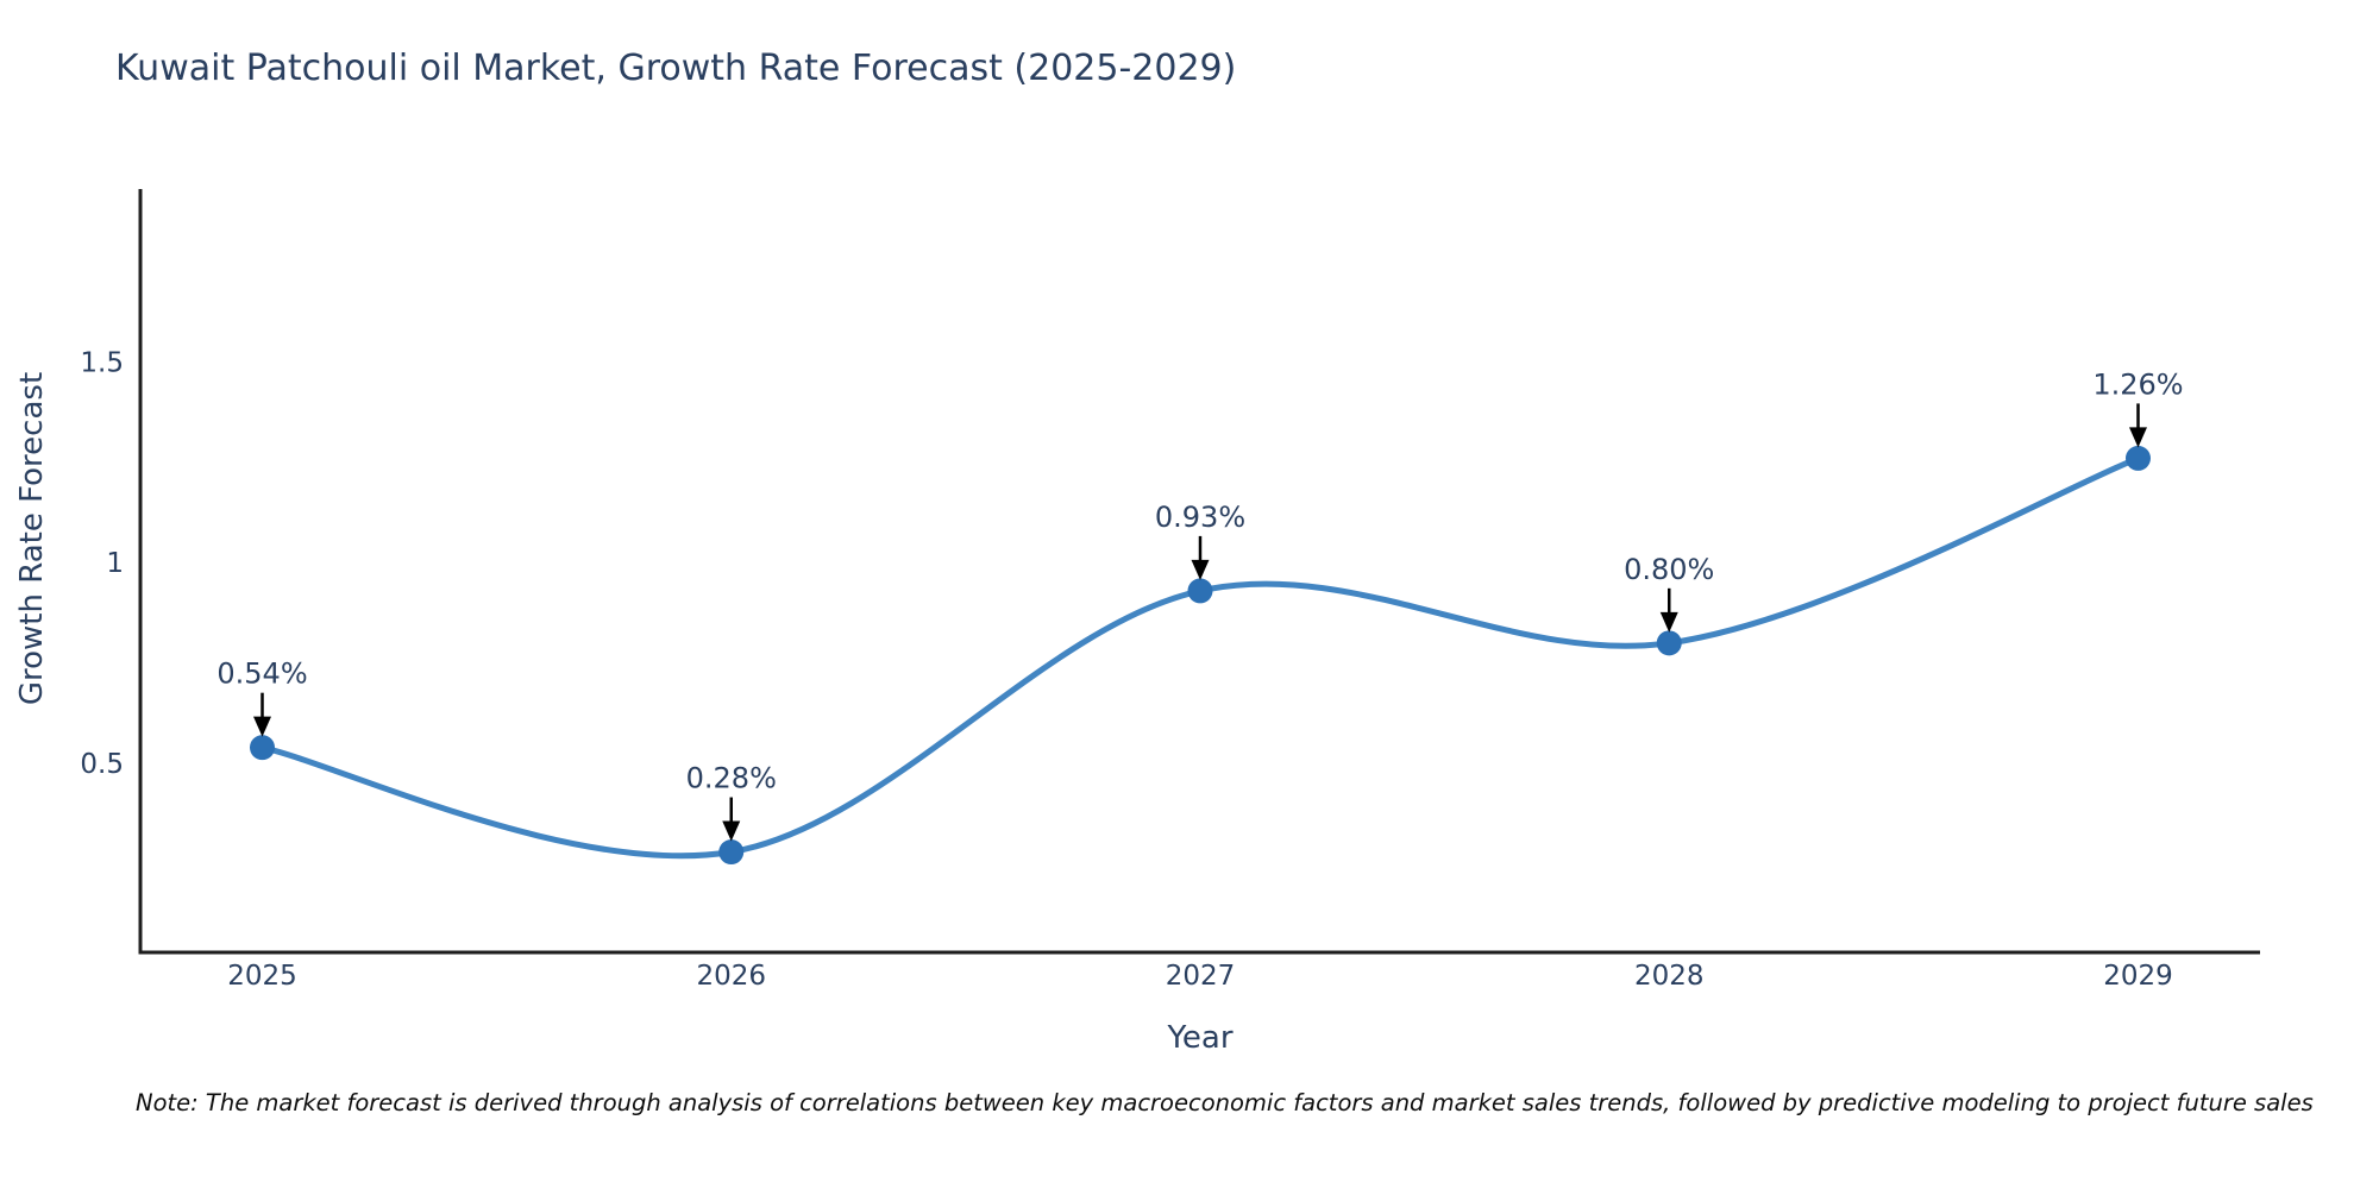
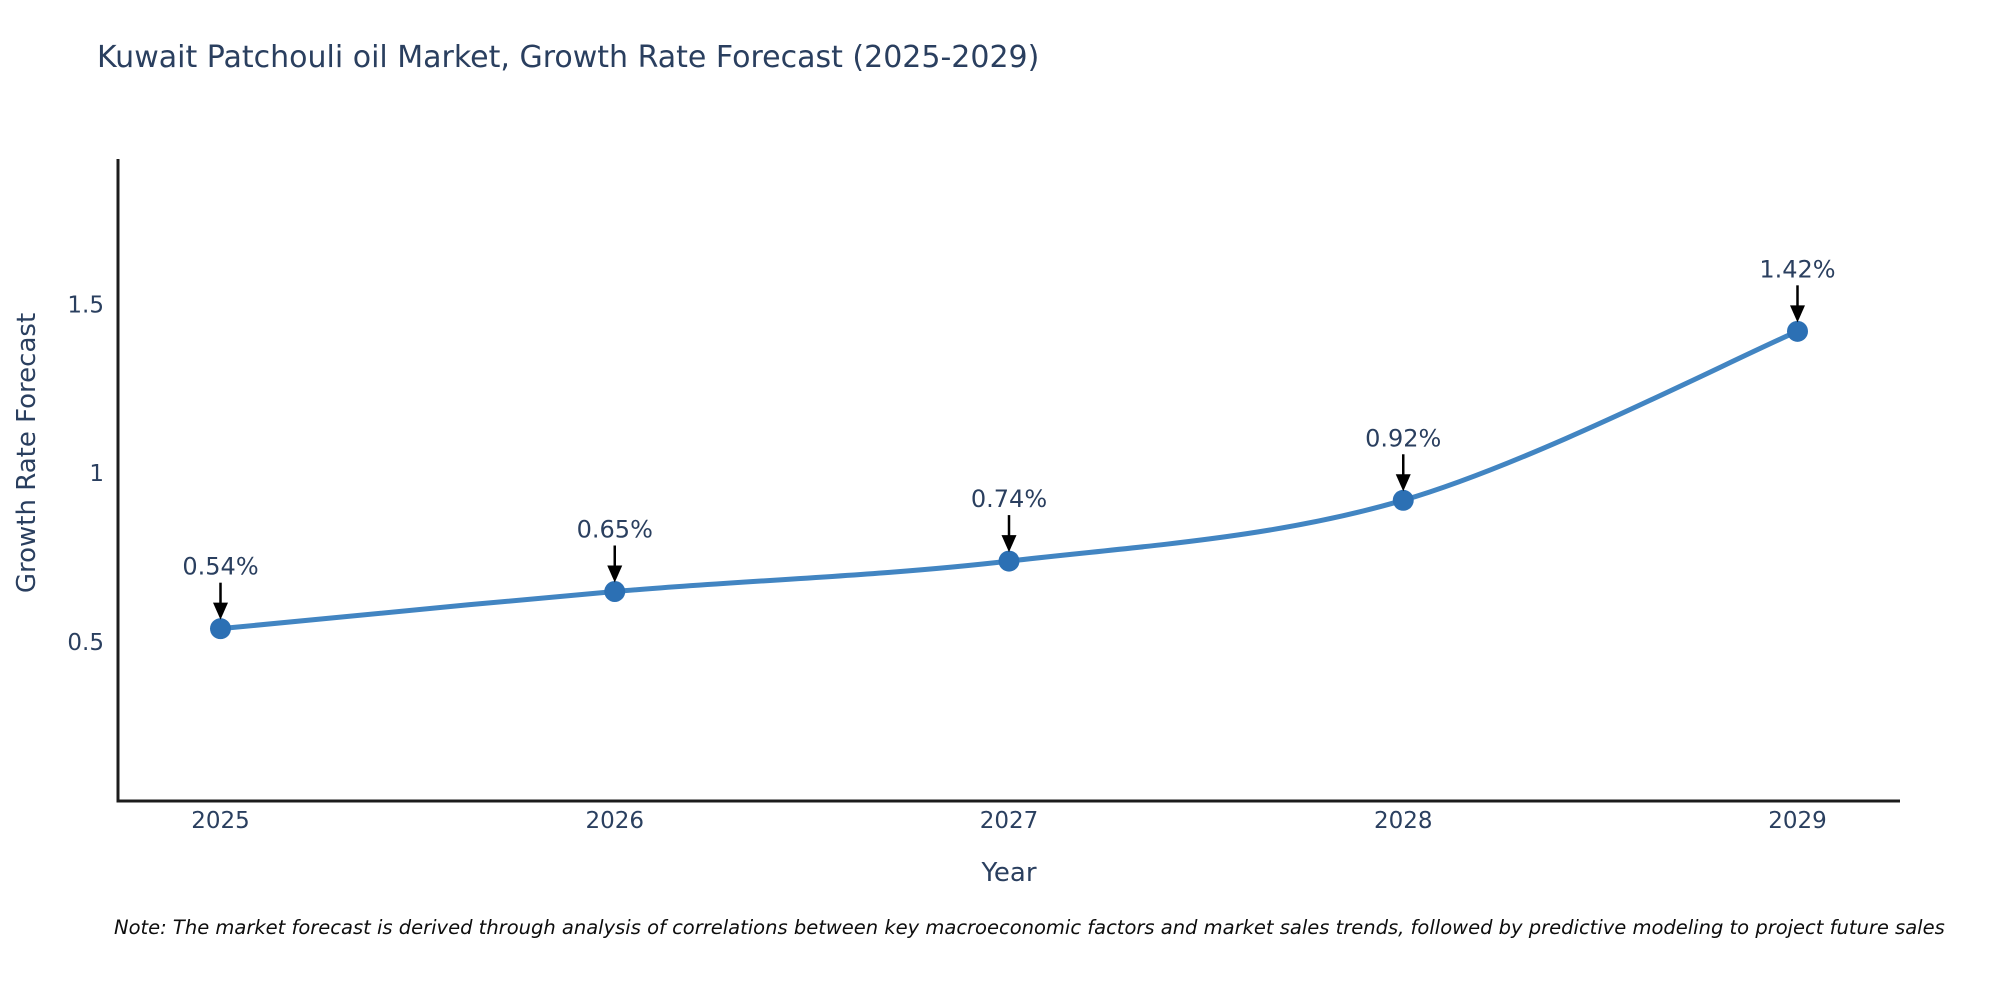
2026: 0.28% -> 0.65%
2027: 0.93% -> 0.74%
2028: 0.80% -> 0.92%
2029: 1.26% -> 1.42%
